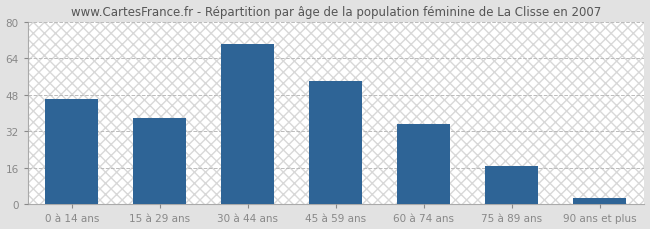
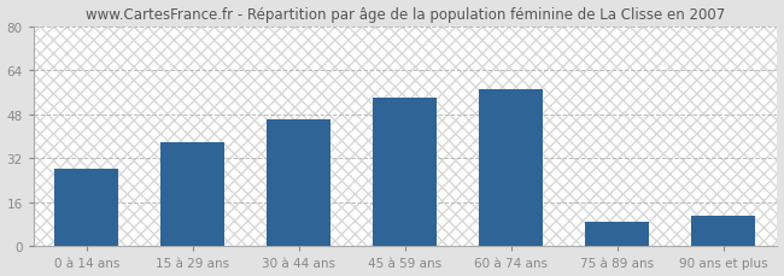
0 à 14 ans: 46 -> 28
30 à 44 ans: 70 -> 46
60 à 74 ans: 35 -> 57
75 à 89 ans: 17 -> 9
90 ans et plus: 3 -> 11
